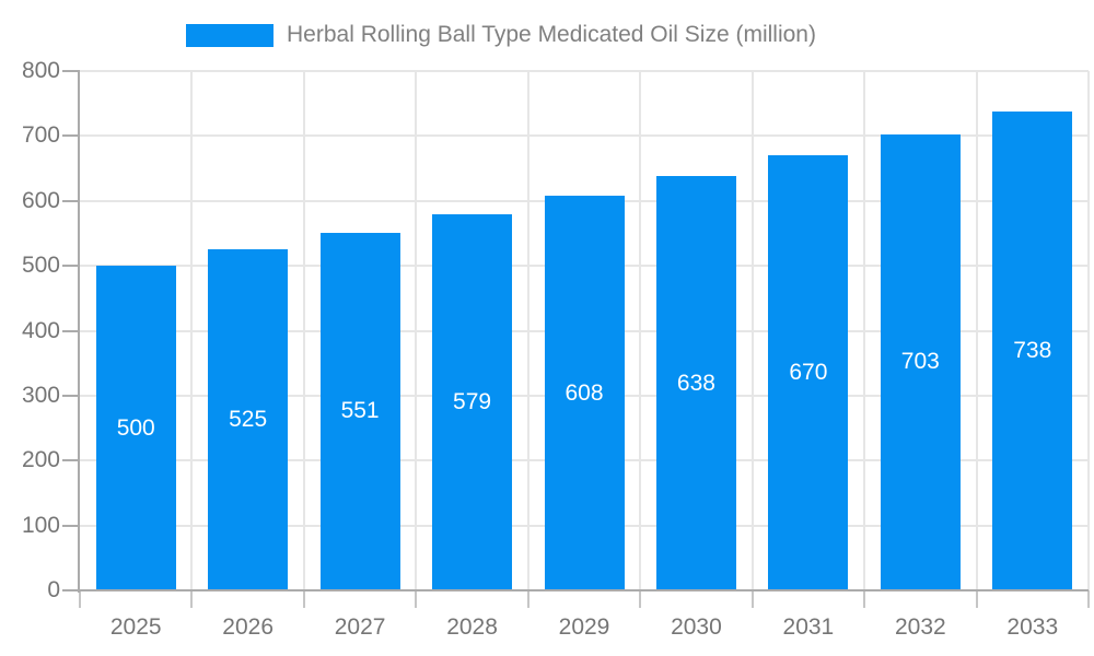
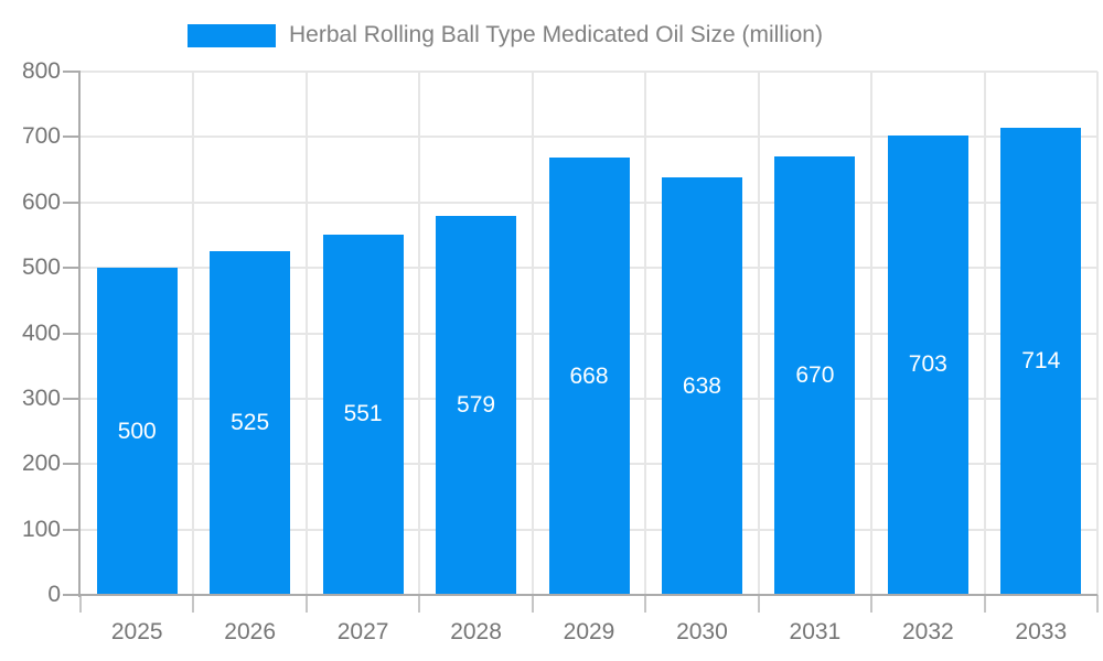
2029: 608 -> 668
2033: 738 -> 714
